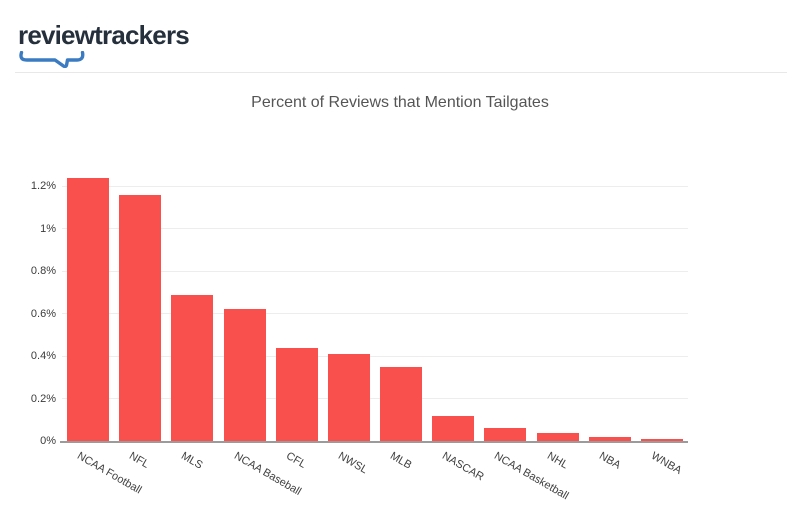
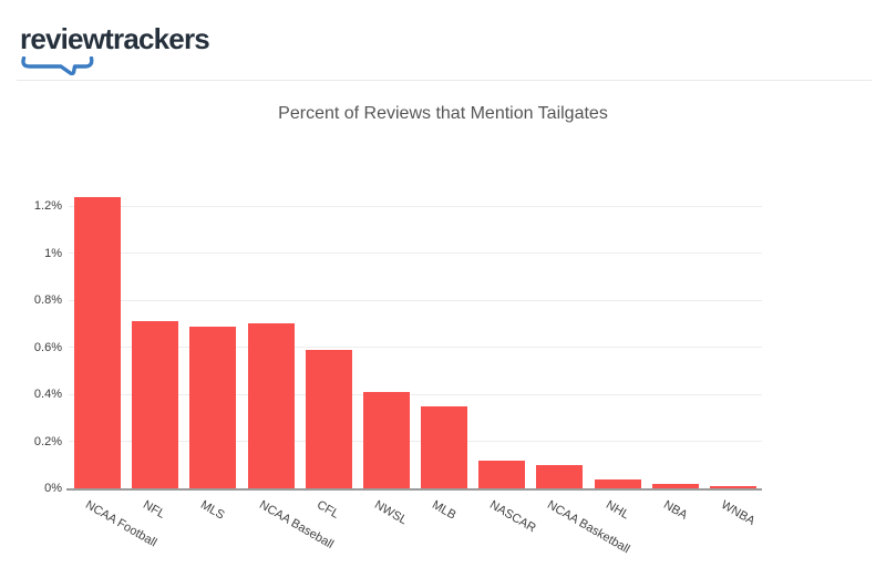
NFL: 1.16% -> 0.71%
NCAA Baseball: 0.62% -> 0.70%
CFL: 0.44% -> 0.59%
NCAA Basketball: 0.06% -> 0.10%
